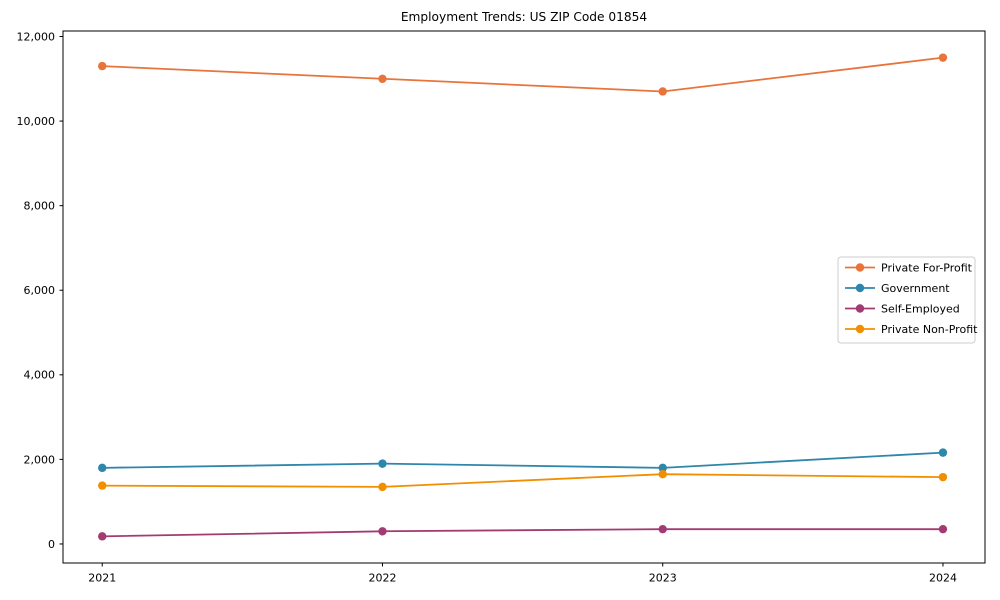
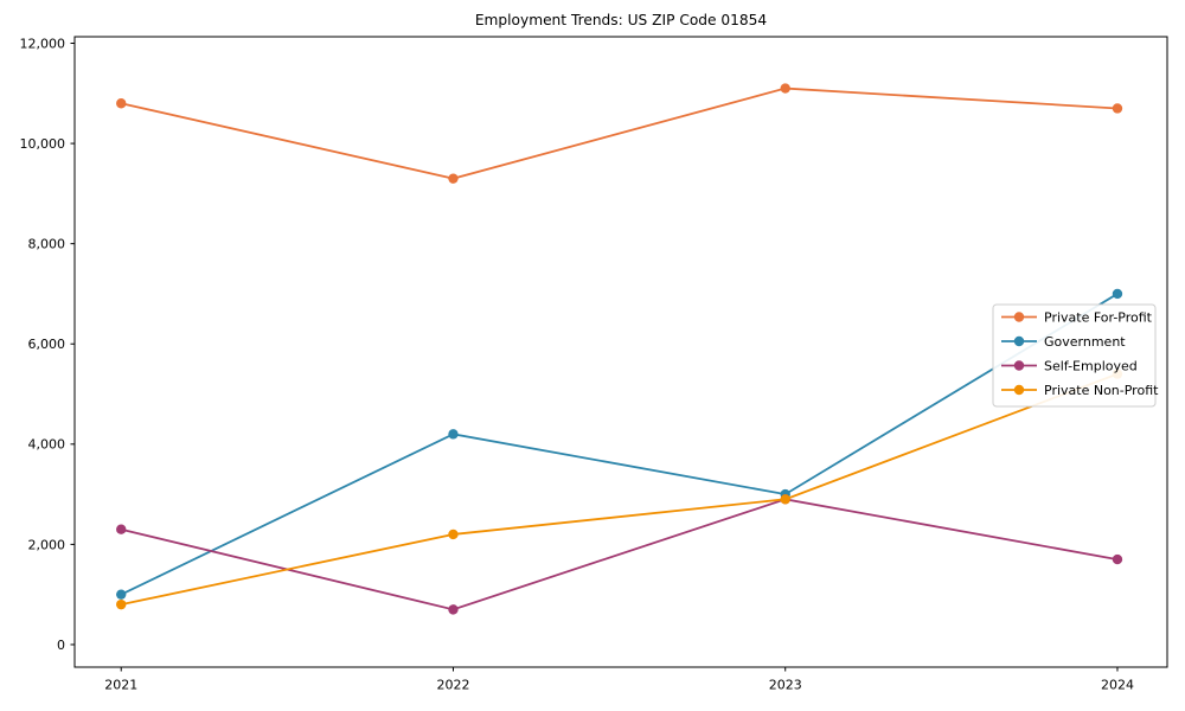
Private For-Profit/2021: 11300 -> 10800
Government/2021: 1800 -> 1000
Self-Employed/2021: 200 -> 2300
Private Non-Profit/2021: 1400 -> 800
Private For-Profit/2022: 11000 -> 9300
Government/2022: 1900 -> 4200
Self-Employed/2022: 300 -> 700
Private Non-Profit/2022: 1400 -> 2200
Private For-Profit/2023: 10700 -> 11100
Government/2023: 1800 -> 3000
Self-Employed/2023: 400 -> 2900
Private Non-Profit/2023: 1600 -> 2900
Private For-Profit/2024: 11500 -> 10700
Government/2024: 2200 -> 7000
Self-Employed/2024: 400 -> 1700
Private Non-Profit/2024: 1600 -> 5400
